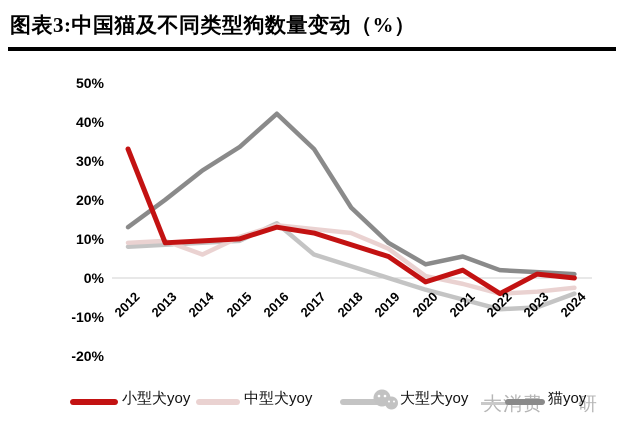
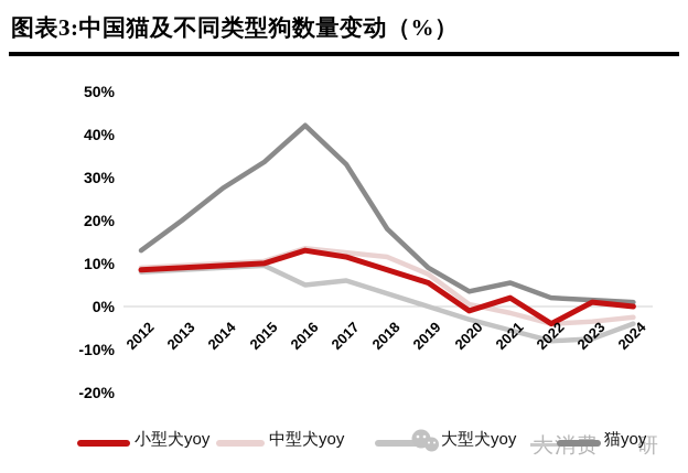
小型犬yoy/2012: 33% -> 8%
中型犬yoy/2014: 6% -> 10%
大型犬yoy/2016: 14% -> 5%
